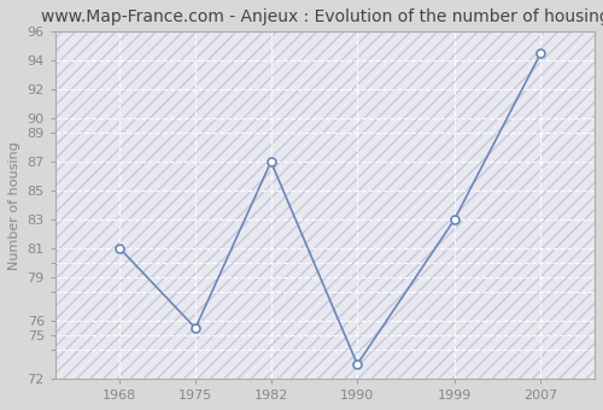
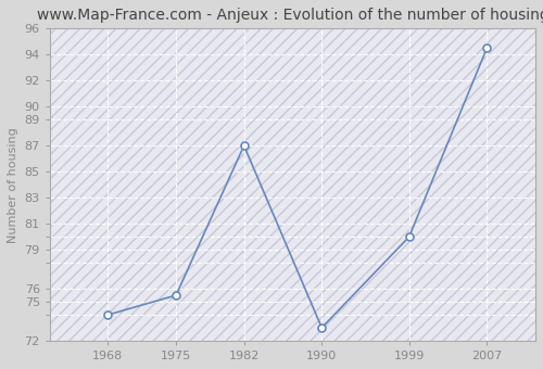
1968: 81.0 -> 74.0
1999: 83.0 -> 80.0
